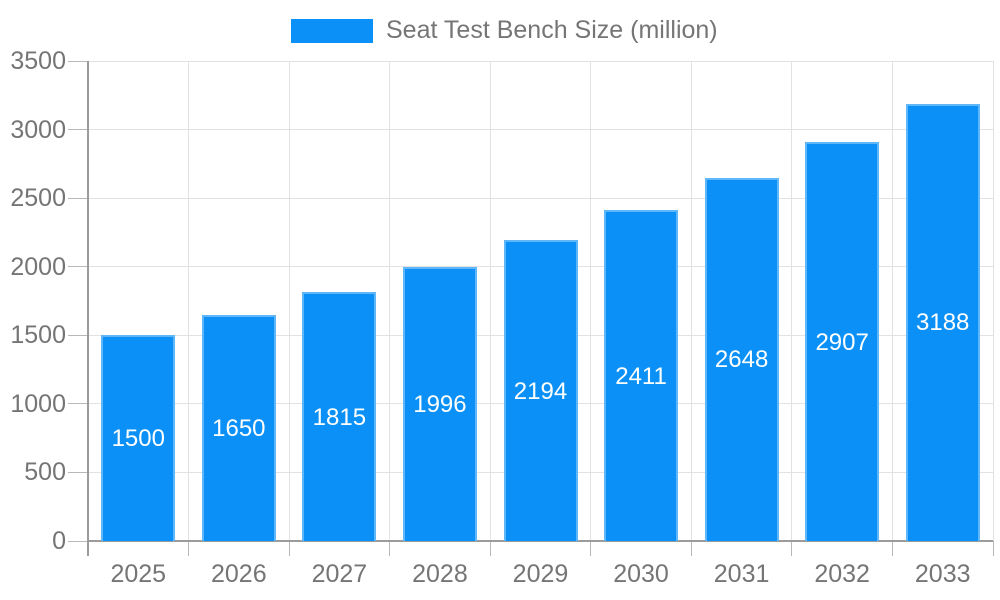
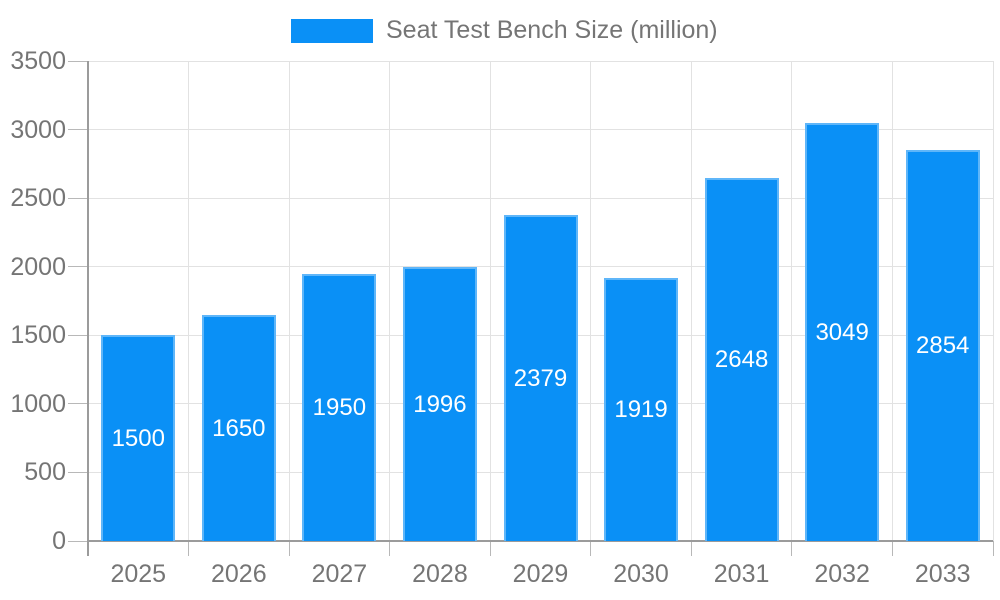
2027: 1815 -> 1950
2029: 2194 -> 2379
2030: 2411 -> 1919
2032: 2907 -> 3049
2033: 3188 -> 2854
